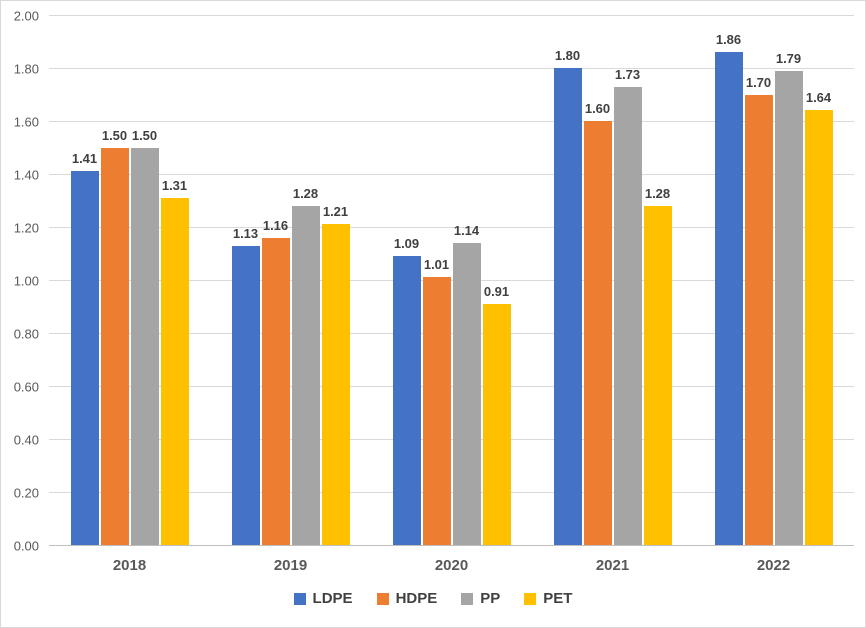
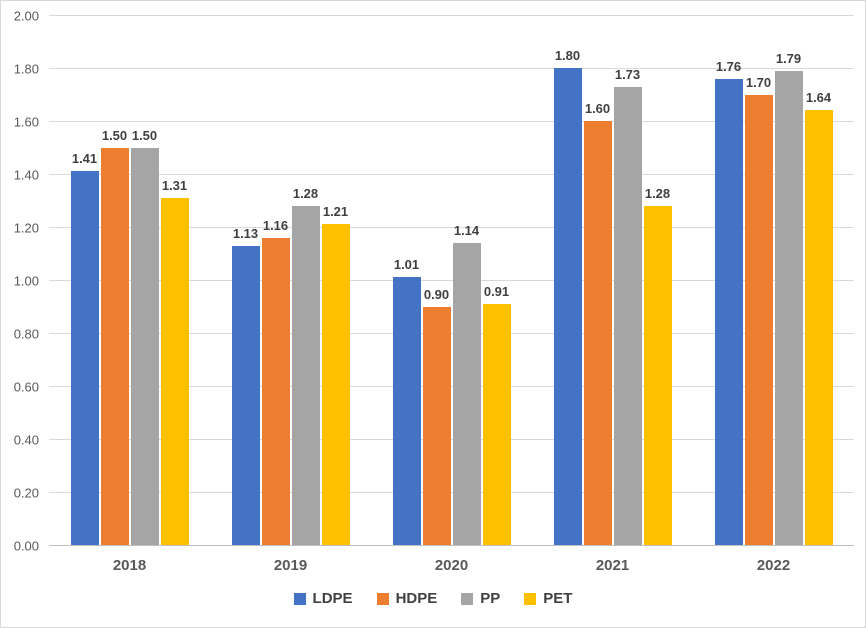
LDPE/2020: 1.09 -> 1.01
HDPE/2020: 1.01 -> 0.90
LDPE/2022: 1.86 -> 1.76
